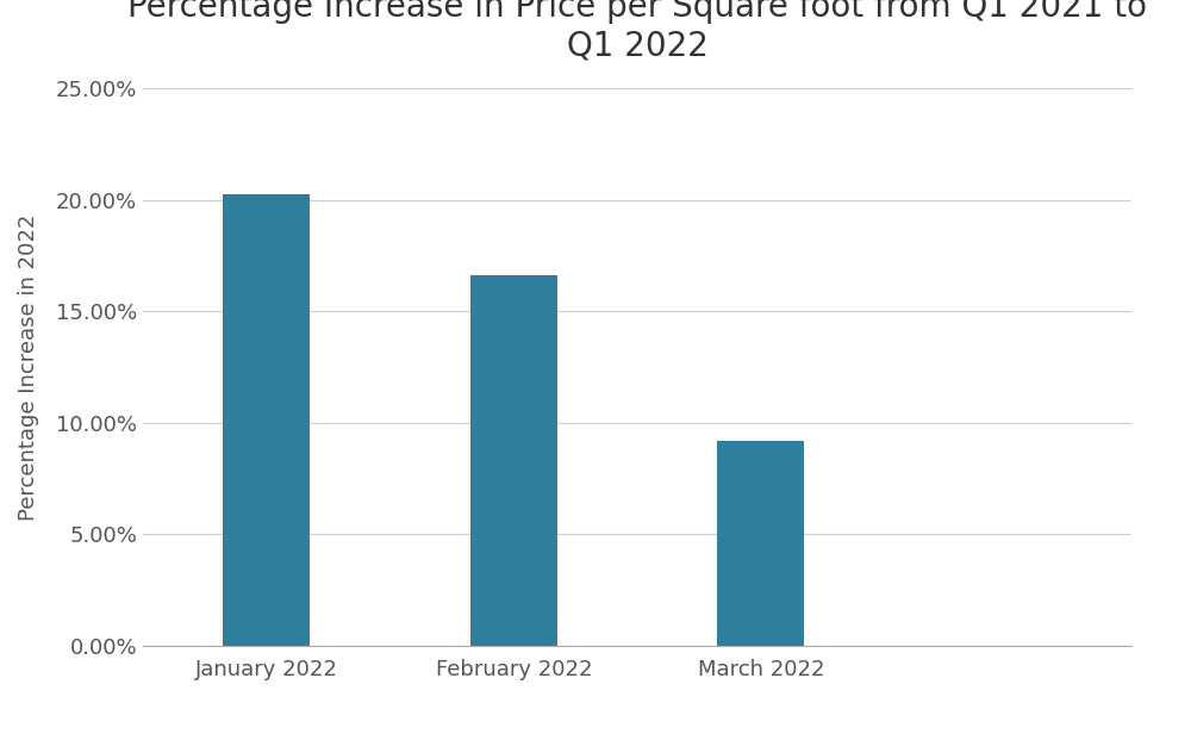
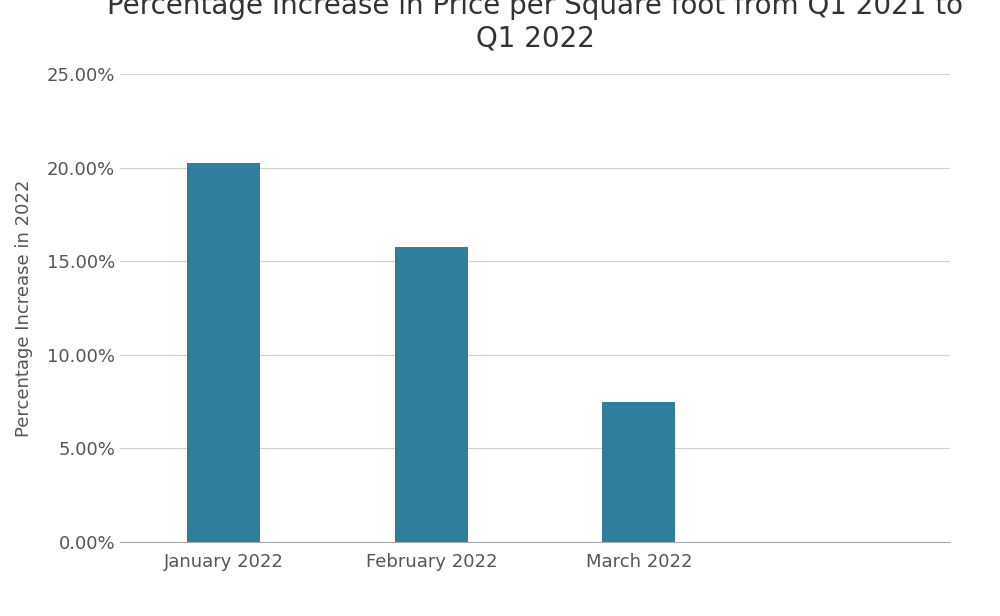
February 2022: 16.6% -> 15.8%
March 2022: 9.2% -> 7.5%
